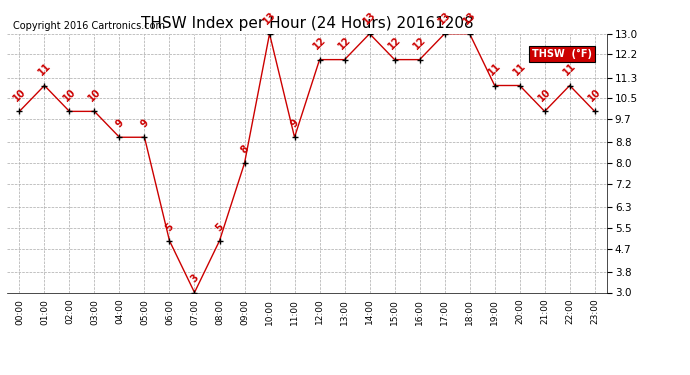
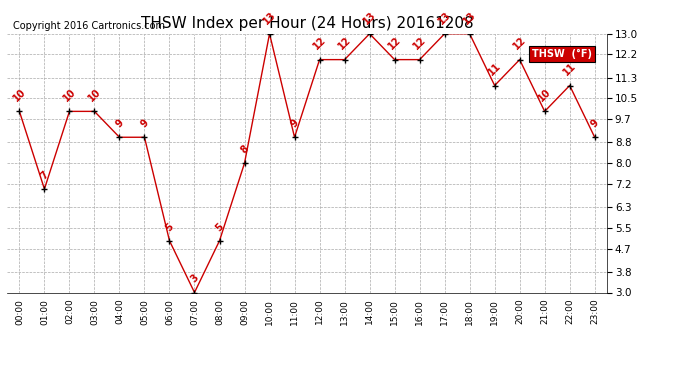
01:00: 11 -> 7
20:00: 11 -> 12
23:00: 10 -> 9
